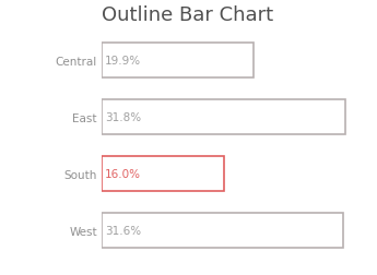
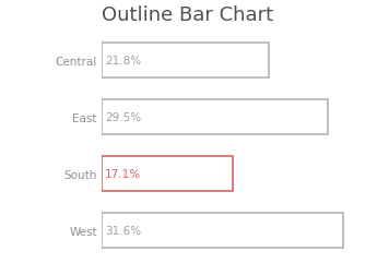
Central: 19.9% -> 21.8%
East: 31.8% -> 29.5%
South: 16.0% -> 17.1%
